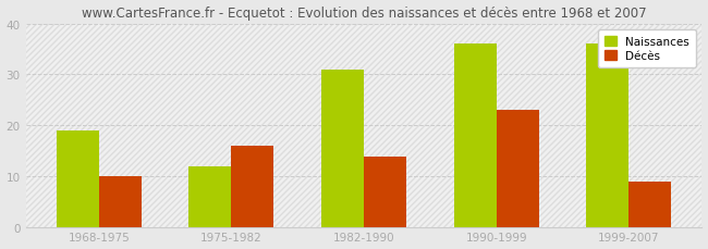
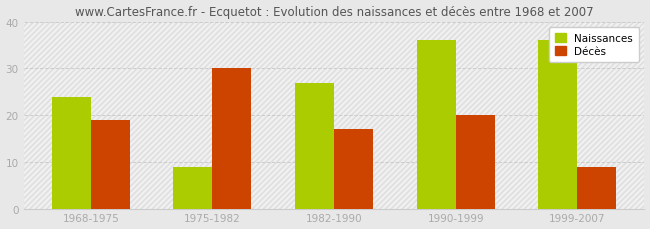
Naissances/1968-1975: 19 -> 24
Décès/1968-1975: 10 -> 19
Naissances/1975-1982: 12 -> 9
Décès/1975-1982: 16 -> 30
Naissances/1982-1990: 31 -> 27
Décès/1982-1990: 14 -> 17
Décès/1990-1999: 23 -> 20
